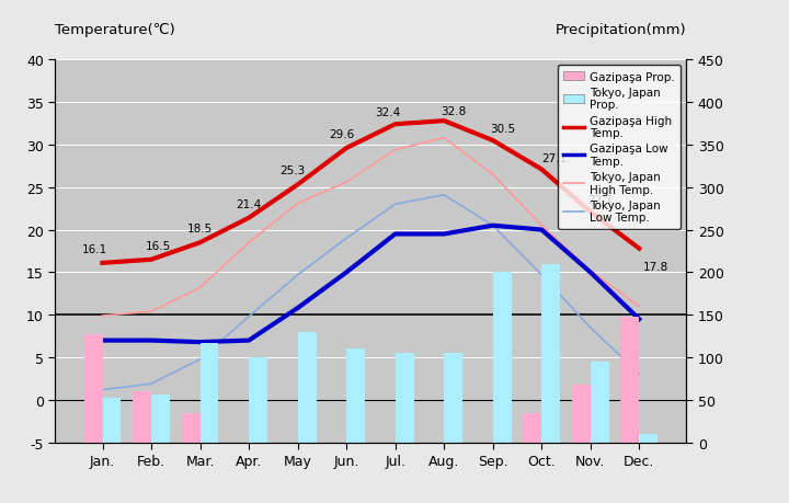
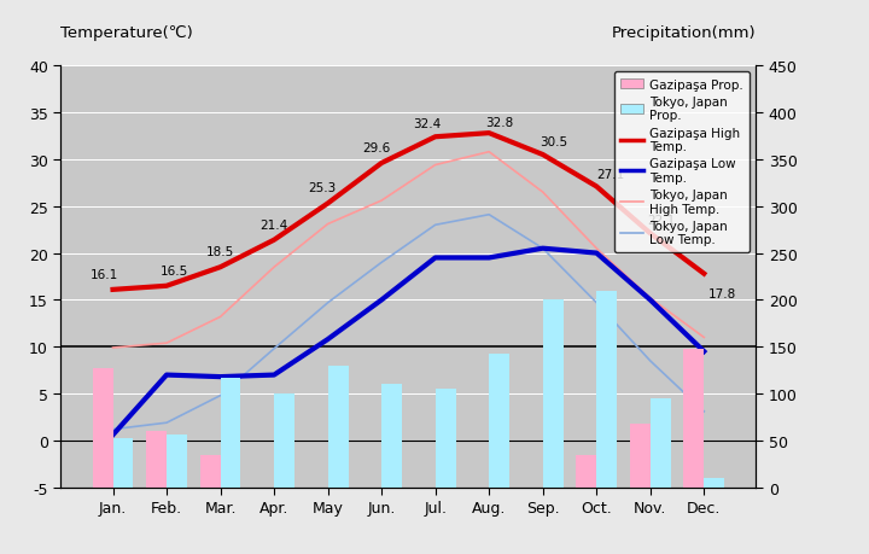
Gazipaşa Low Temp./Jan.: 7.0 -> 0.6
Tokyo, Japan Prop./Aug.: 105 -> 142
